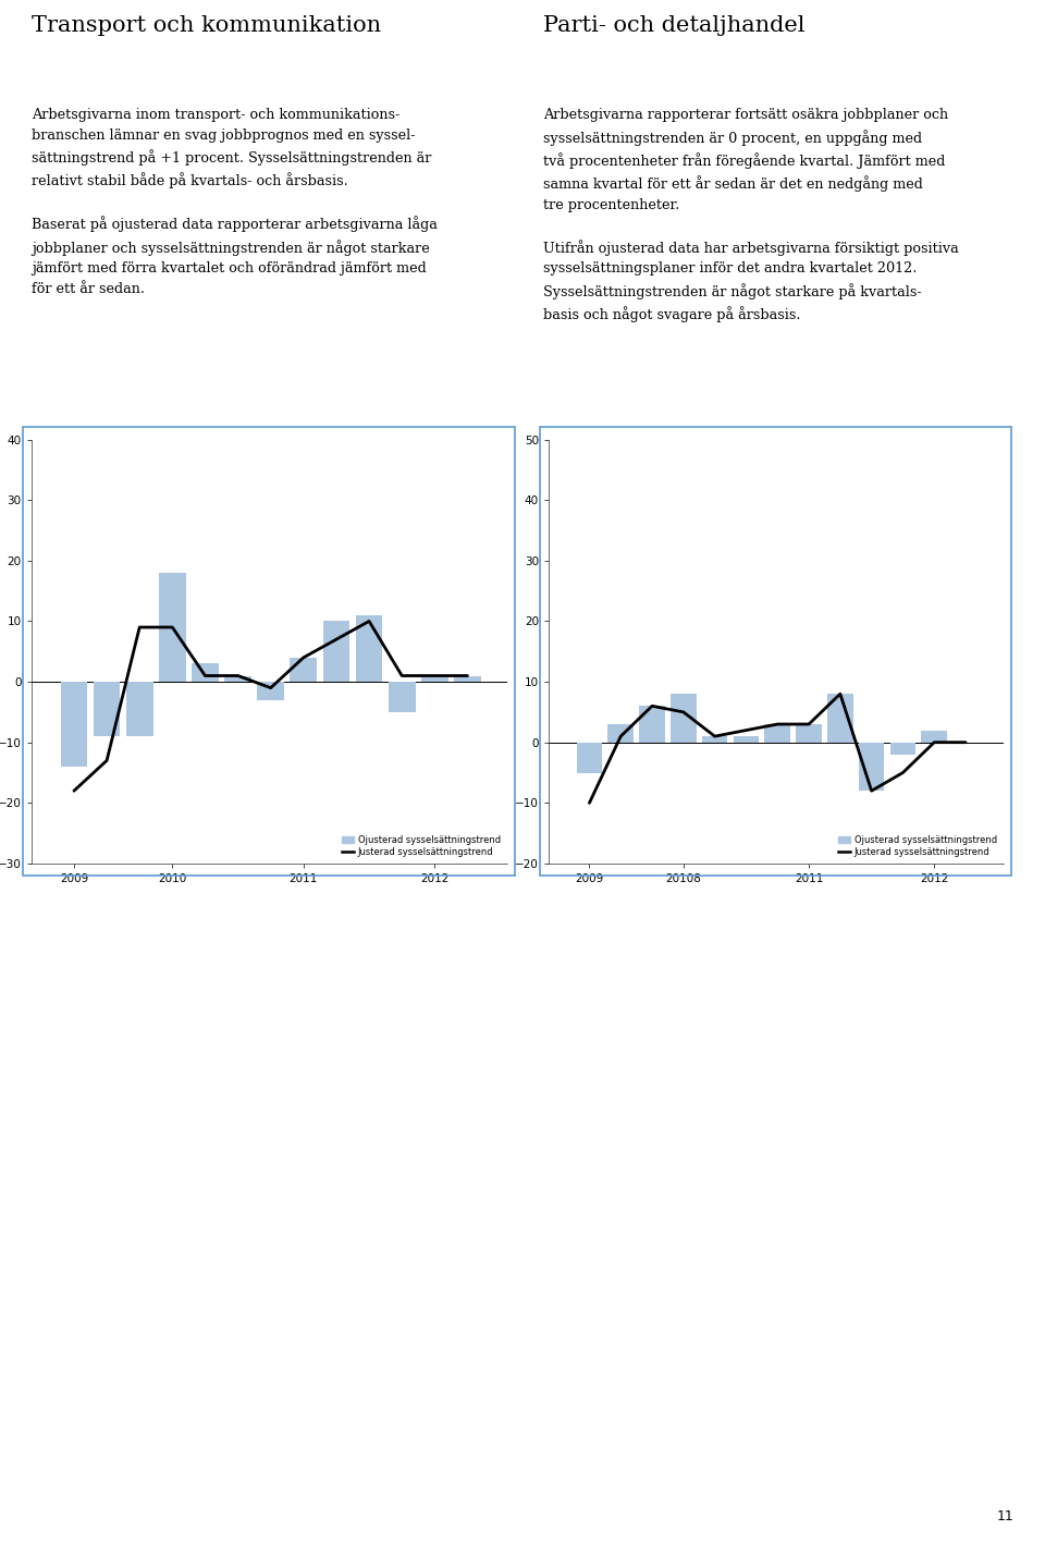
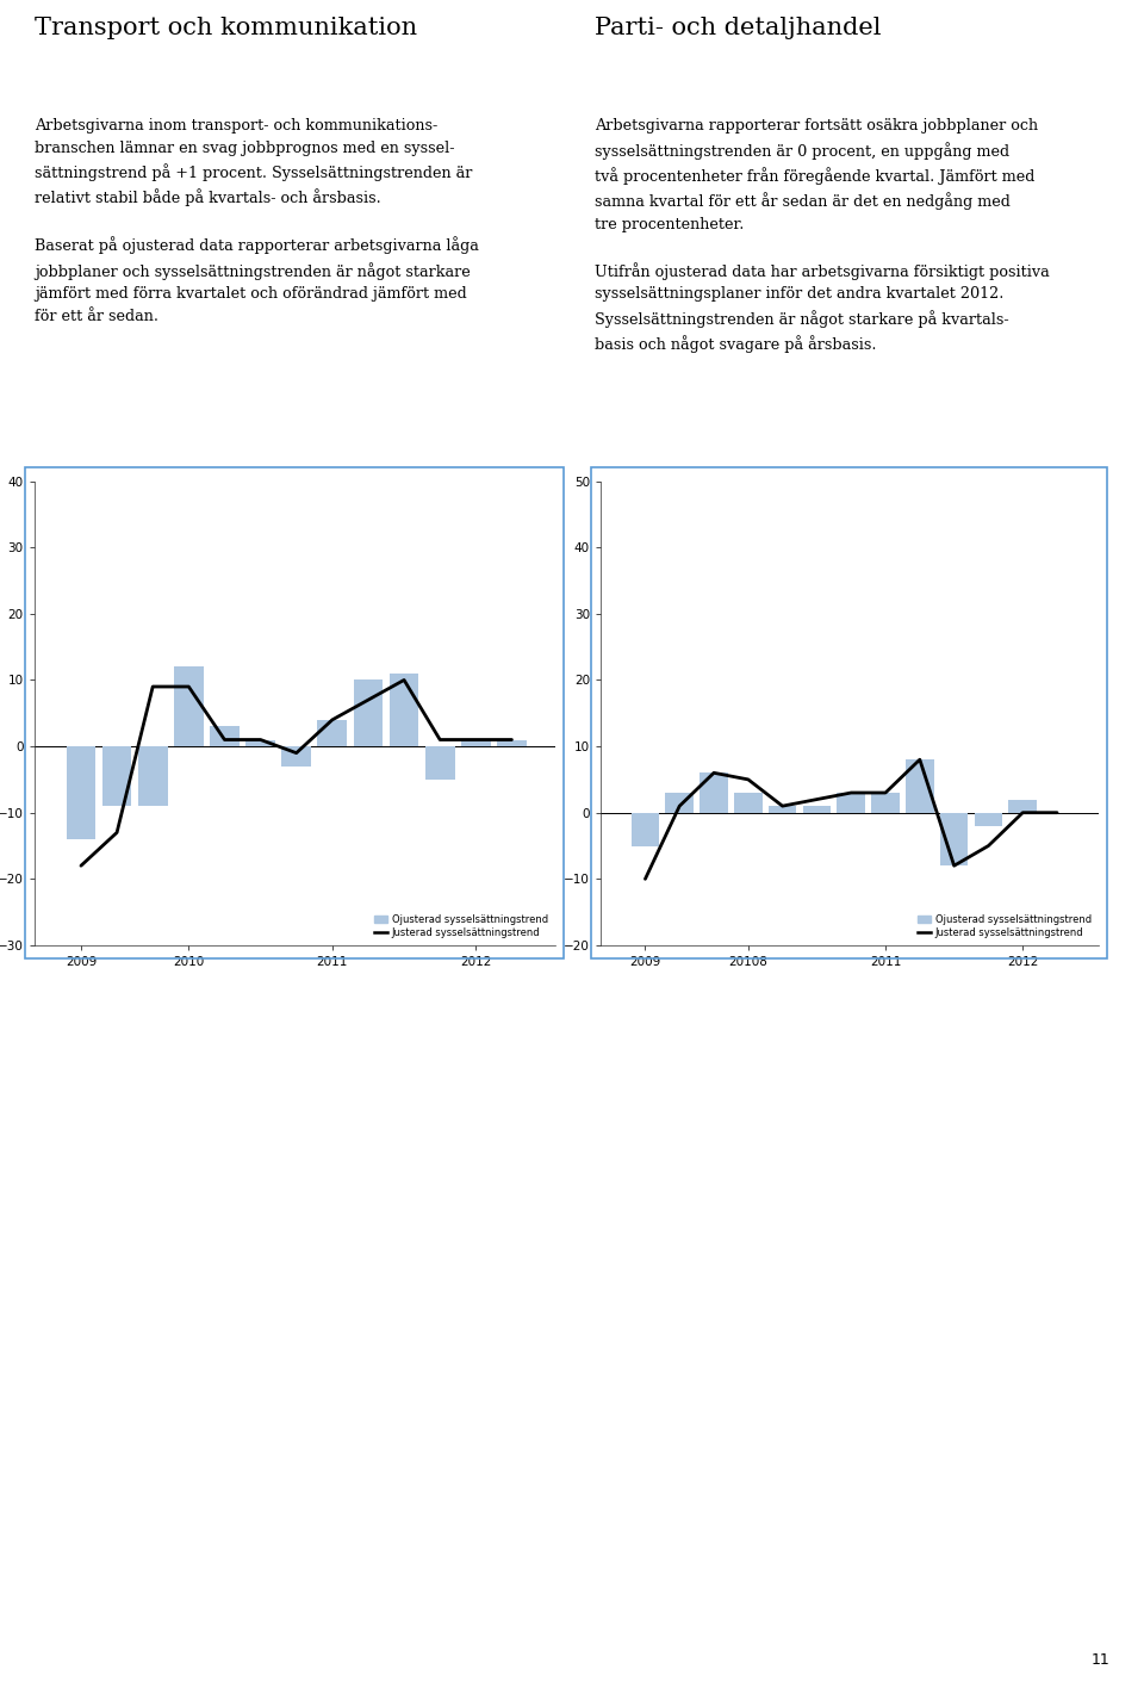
Ojusterad sysselsättningstrend/2010: 18 -> 12
Ojusterad sysselsättningstrend/20108: 8 -> 3
